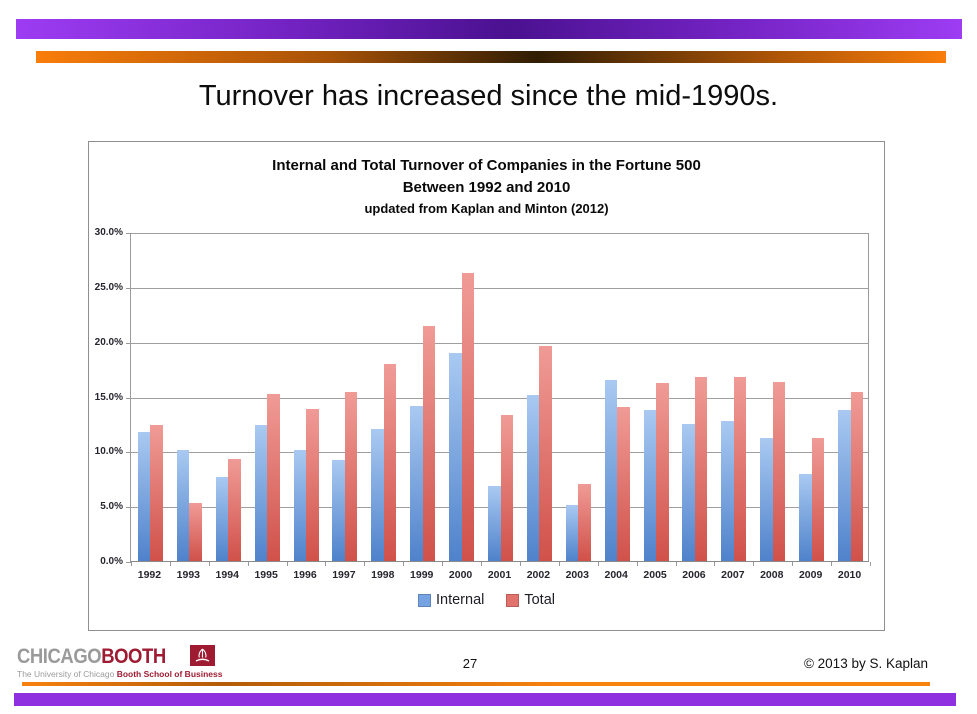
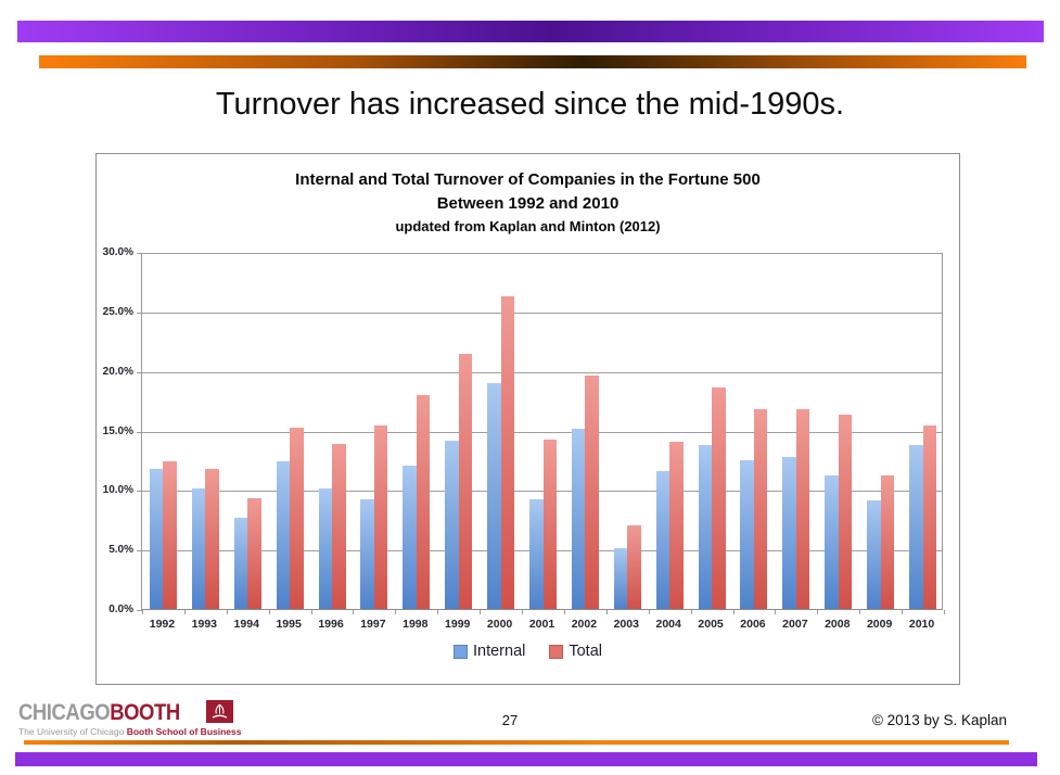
Total/1993: 5.3% -> 11.8%
Internal/2001: 6.8% -> 9.2%
Total/2001: 13.3% -> 14.2%
Internal/2004: 16.5% -> 11.6%
Total/2005: 16.2% -> 18.6%
Internal/2009: 7.9% -> 9.1%
